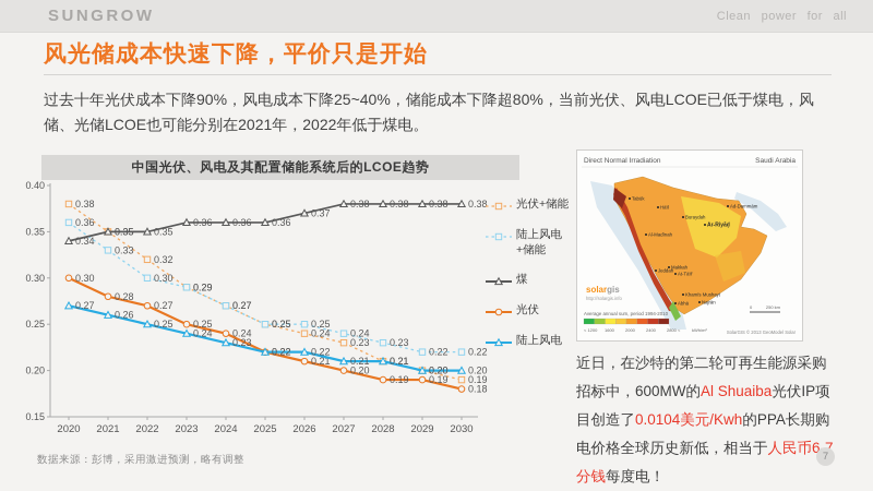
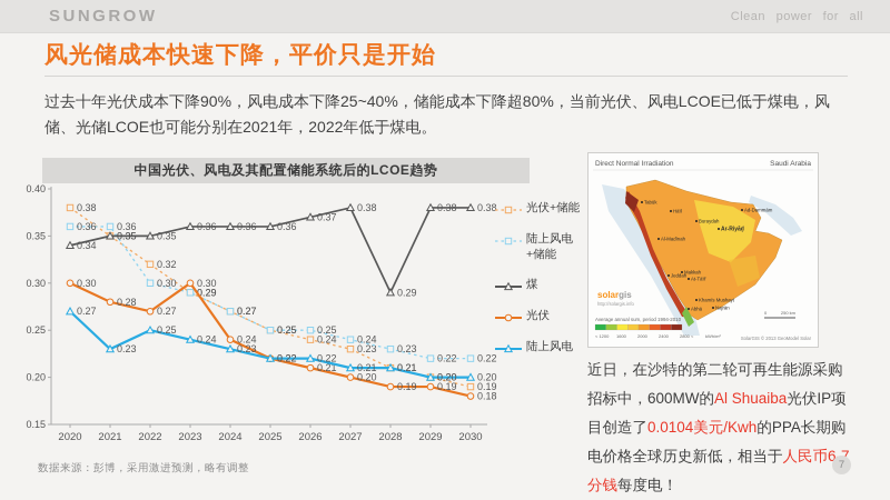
陆上风电+储能/2021: 0.33 -> 0.36
陆上风电/2021: 0.26 -> 0.23
光伏/2023: 0.25 -> 0.30
煤/2028: 0.38 -> 0.29
